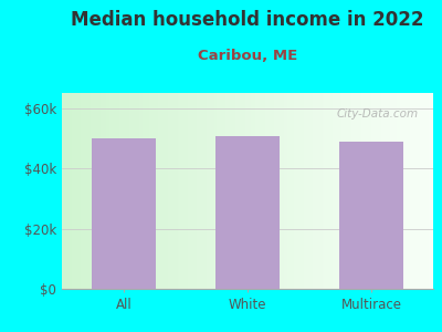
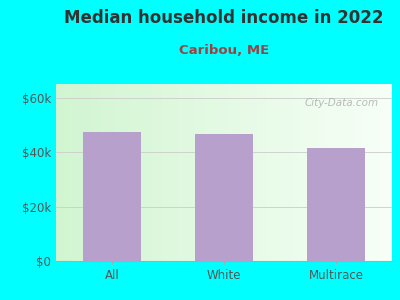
All: $50.0k -> $47.5k
White: $50.5k -> $46.5k
Multirace: $49.0k -> $41.5k
